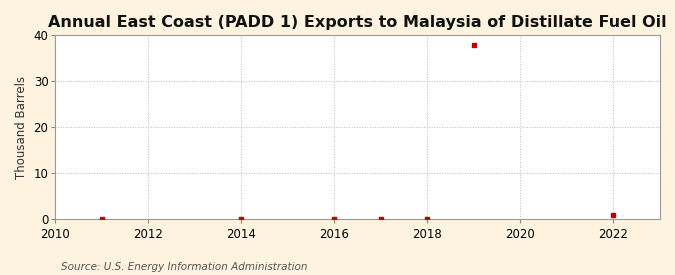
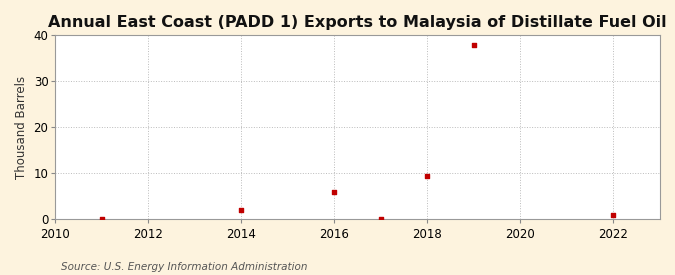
2014: 0.1 -> 2.0
2016: 0.1 -> 6.0
2018: 0.1 -> 9.5
